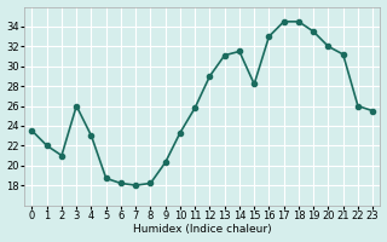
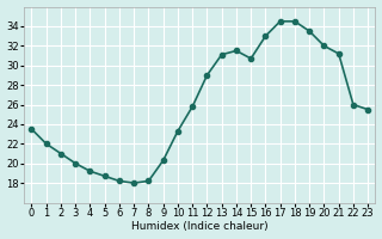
3: 26.0 -> 20.0
4: 23.0 -> 19.2
15: 28.2 -> 30.7
